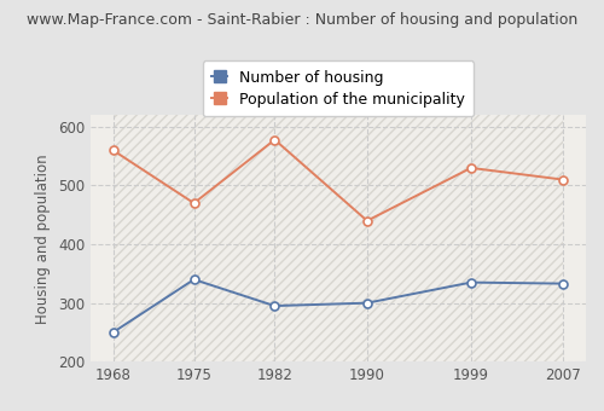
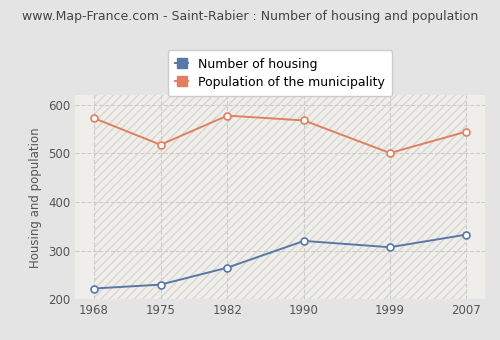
Number of housing/1968: 250 -> 222
Population of the municipality/1968: 560 -> 573
Number of housing/1975: 340 -> 230
Population of the municipality/1975: 470 -> 518
Number of housing/1982: 295 -> 265
Number of housing/1990: 300 -> 320
Population of the municipality/1990: 440 -> 568
Number of housing/1999: 335 -> 307
Population of the municipality/1999: 530 -> 501
Population of the municipality/2007: 510 -> 545
